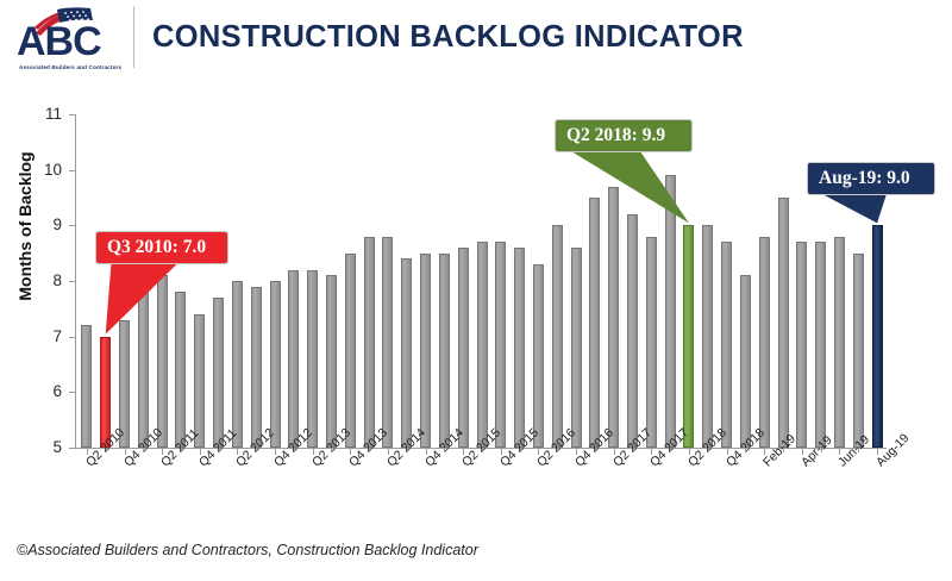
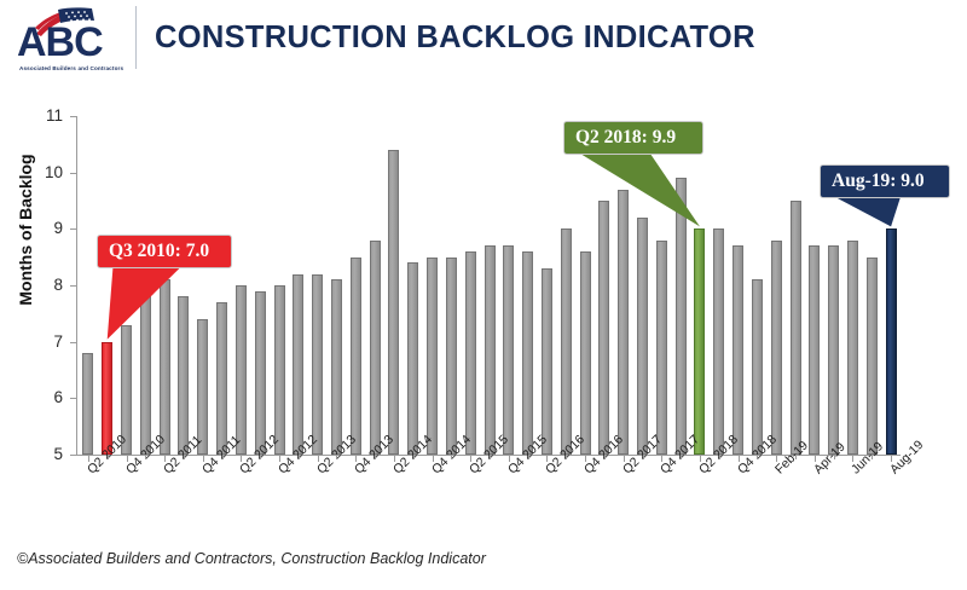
Q2 2010: 7.2 -> 6.8
Q2 2014: 8.8 -> 10.4
